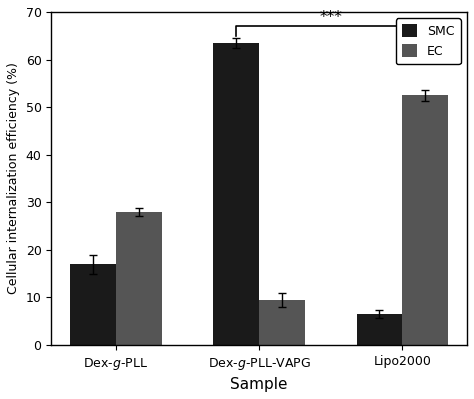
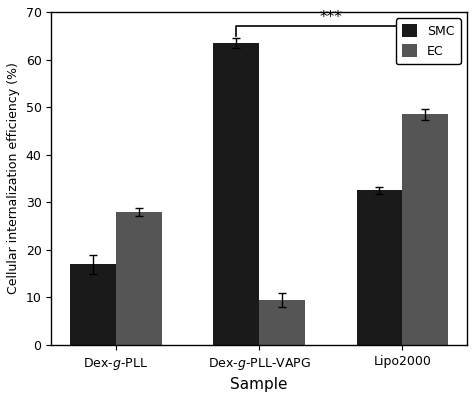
SMC/Lipo2000: 6.5 -> 32.5
EC/Lipo2000: 52.5 -> 48.5
